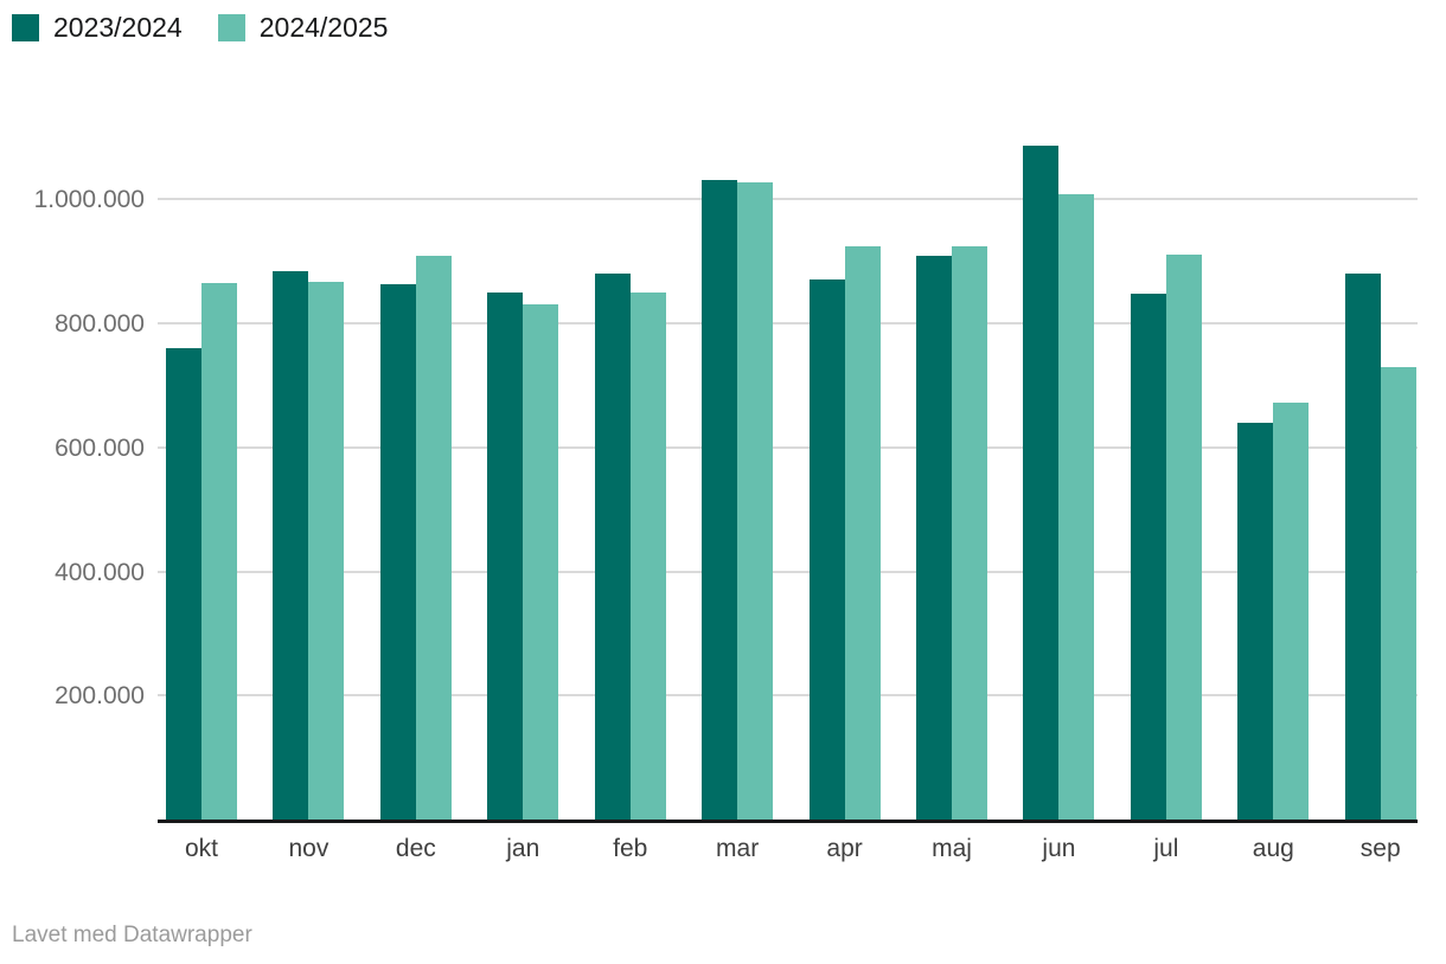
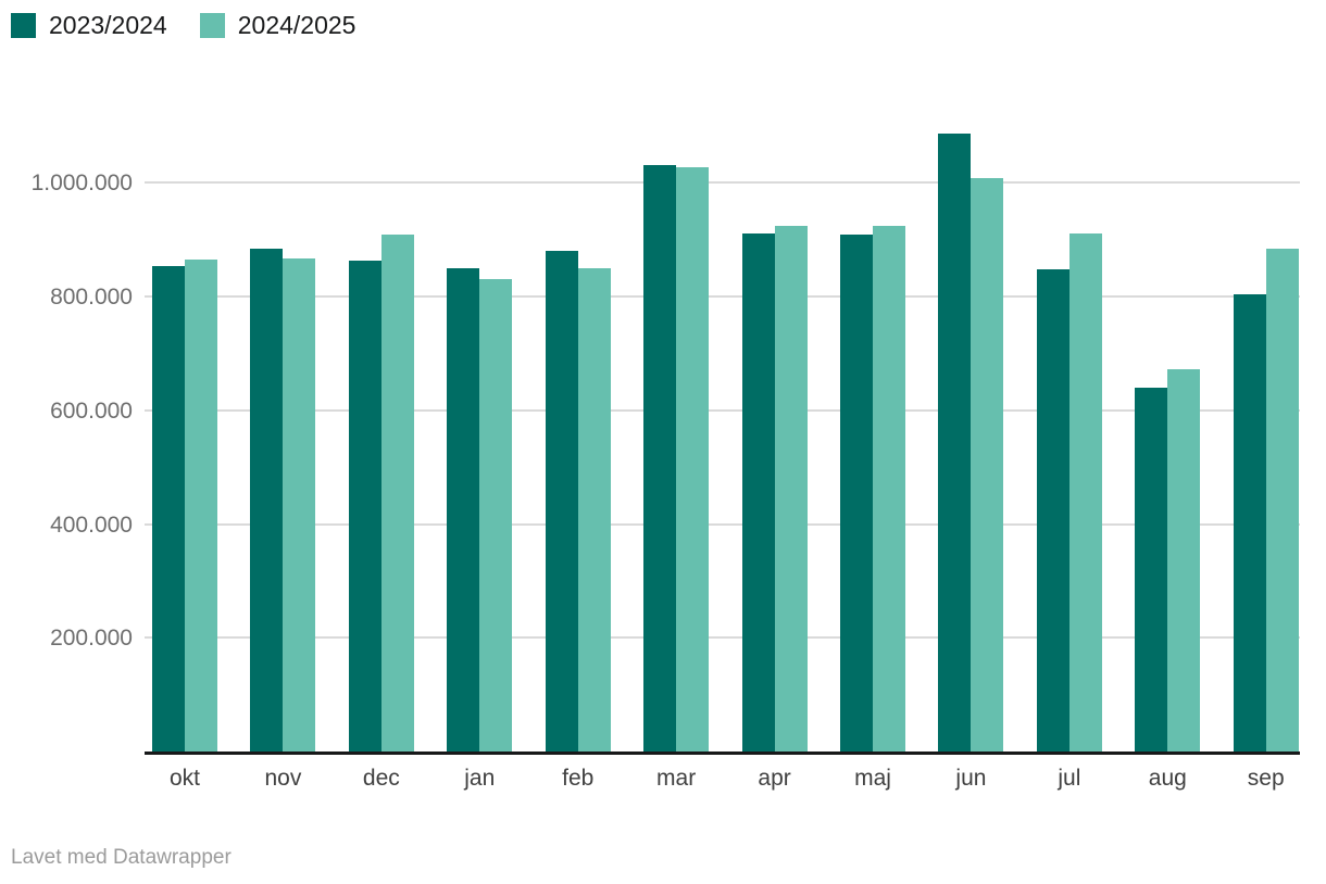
2023/2024/okt: 760000 -> 850000
2023/2024/apr: 870000 -> 910000
2023/2024/sep: 880000 -> 800000
2024/2025/sep: 730000 -> 880000
